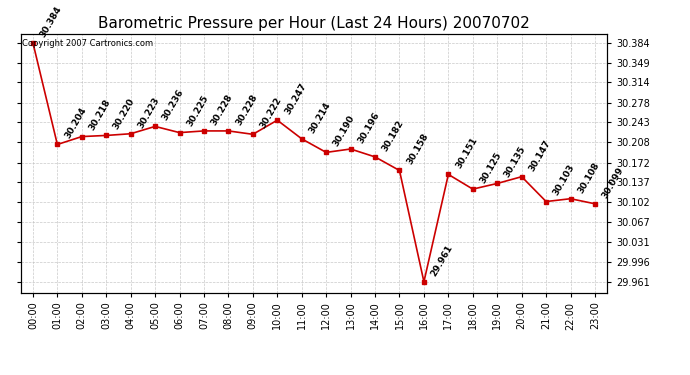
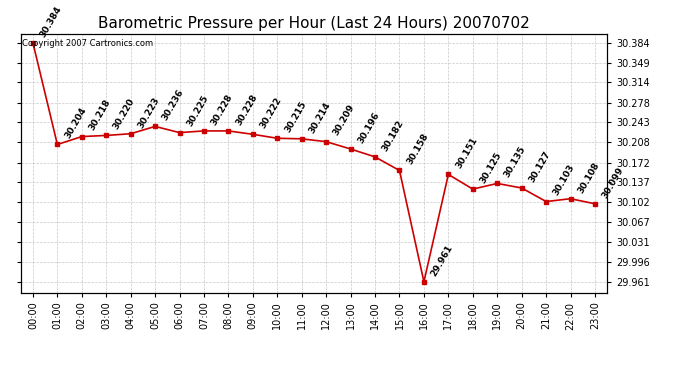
10:00: 30.247 -> 30.215
12:00: 30.190 -> 30.209
20:00: 30.147 -> 30.127
